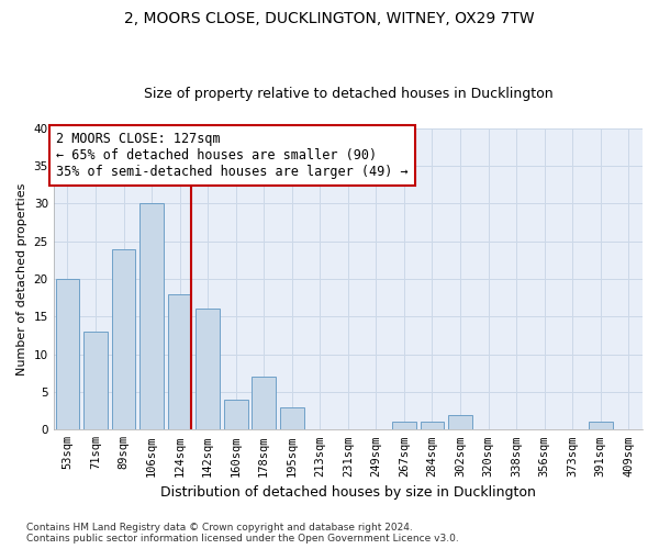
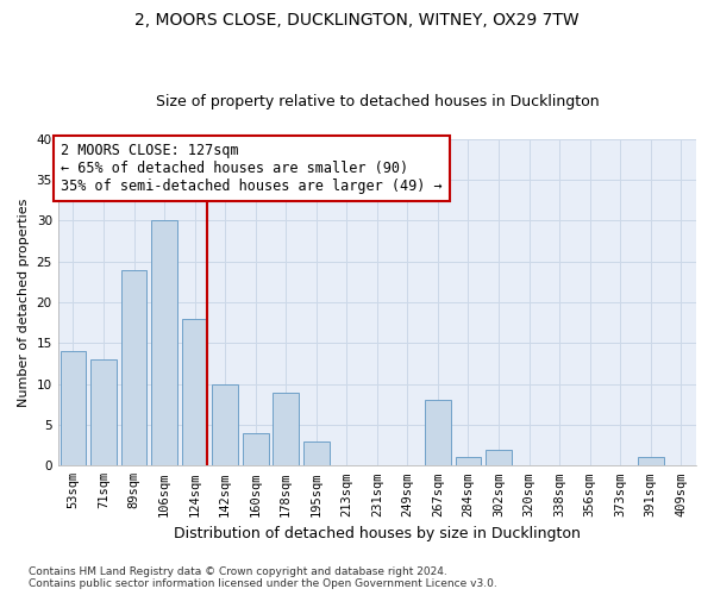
53sqm: 20 -> 14
142sqm: 16 -> 10
178sqm: 7 -> 9
267sqm: 1 -> 8
